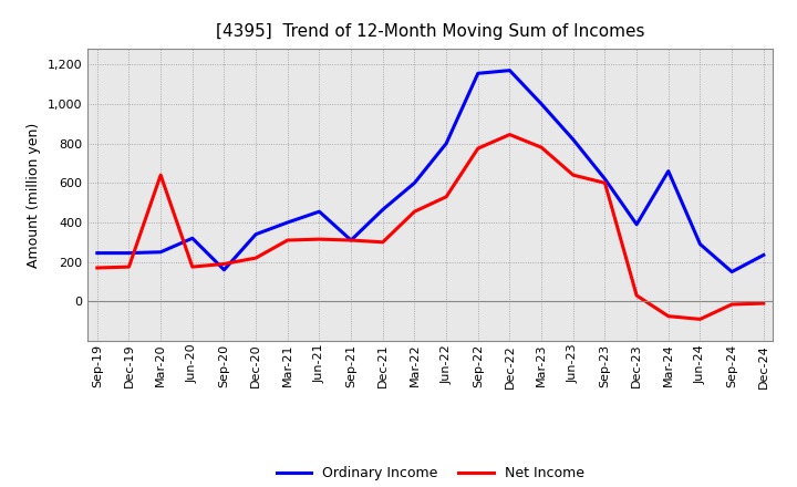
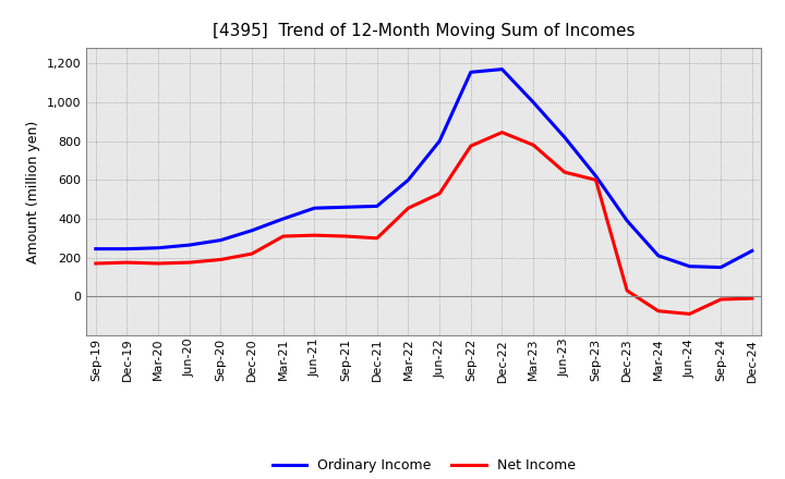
Net Income/Mar-20: 640 -> 170
Ordinary Income/Jun-20: 320 -> 260
Ordinary Income/Sep-20: 160 -> 290
Ordinary Income/Sep-21: 310 -> 460
Ordinary Income/Mar-24: 660 -> 210
Ordinary Income/Jun-24: 290 -> 160
